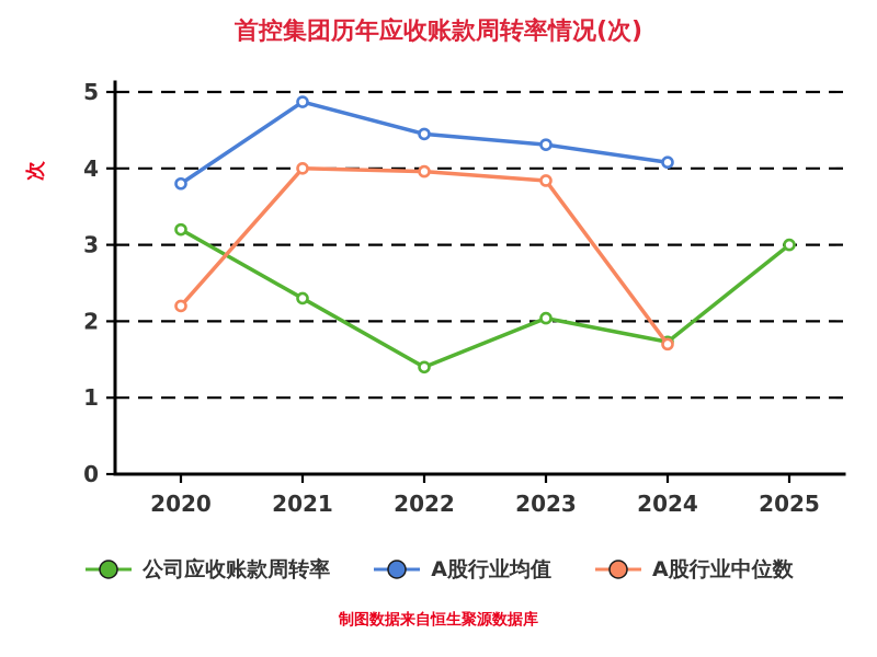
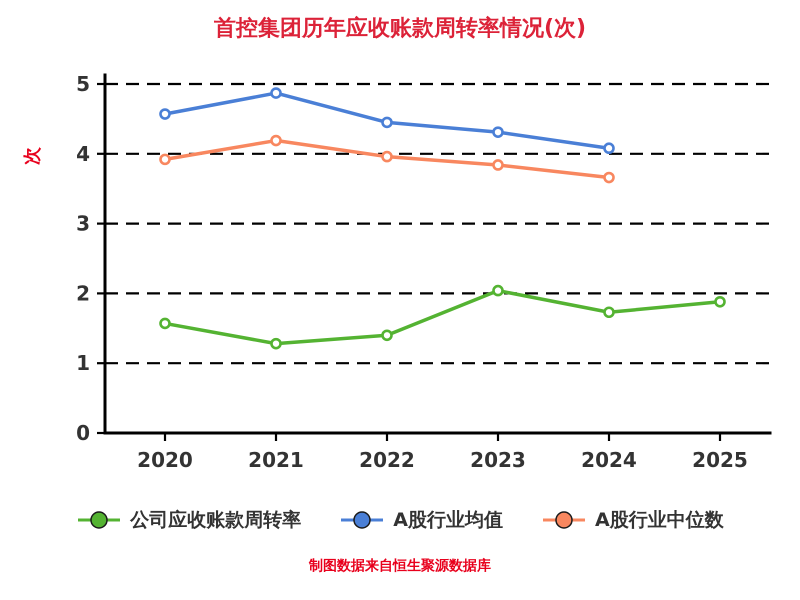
公司应收账款周转率/2020: 3.2 -> 1.6
A股行业均值/2020: 3.8 -> 4.6
A股行业中位数/2020: 2.2 -> 3.9
公司应收账款周转率/2021: 2.3 -> 1.3
A股行业中位数/2021: 4.0 -> 4.2
A股行业中位数/2024: 1.7 -> 3.7
公司应收账款周转率/2025: 3.0 -> 1.9
